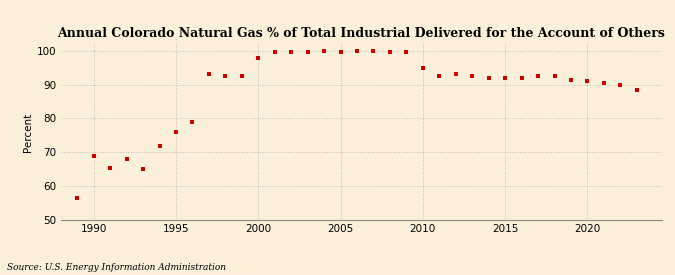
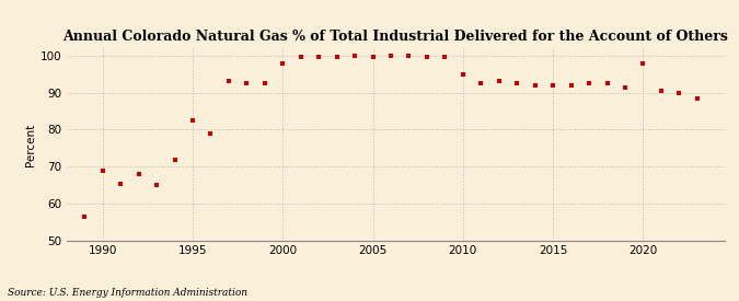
1995: 76.0 -> 82.5
2020: 91.0 -> 98.0
